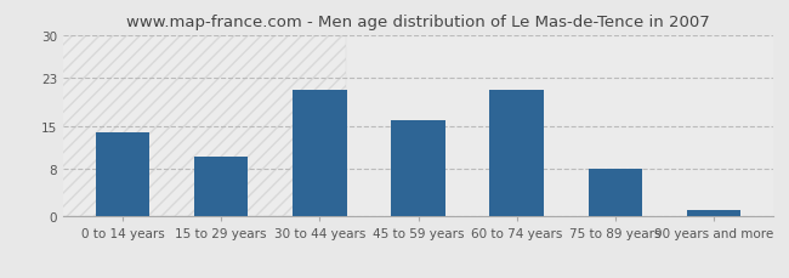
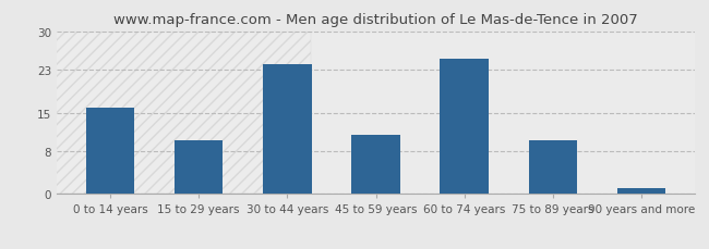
0 to 14 years: 14 -> 16
30 to 44 years: 21 -> 24
45 to 59 years: 16 -> 11
60 to 74 years: 21 -> 25
75 to 89 years: 8 -> 10
